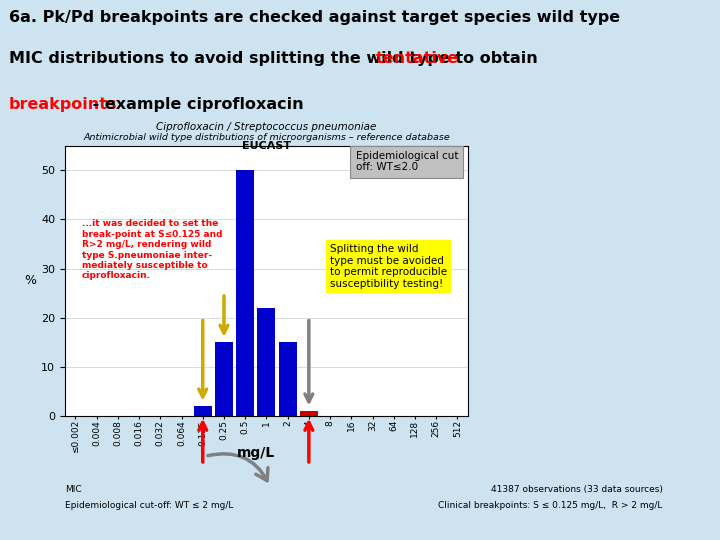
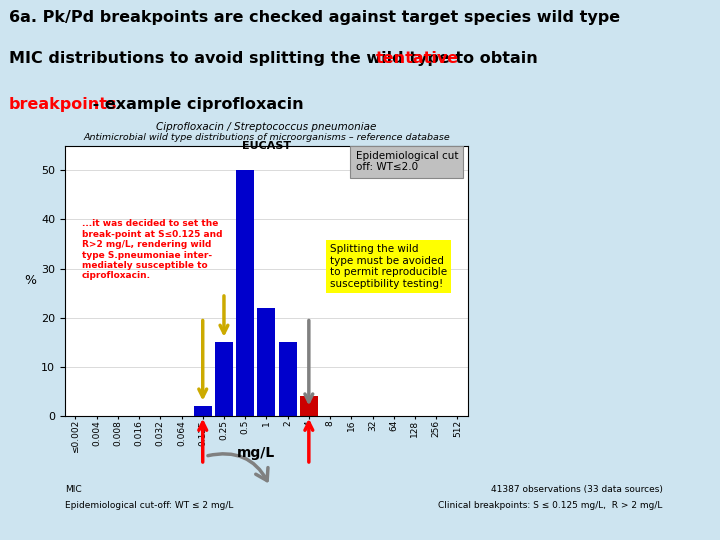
4: 1 -> 4
